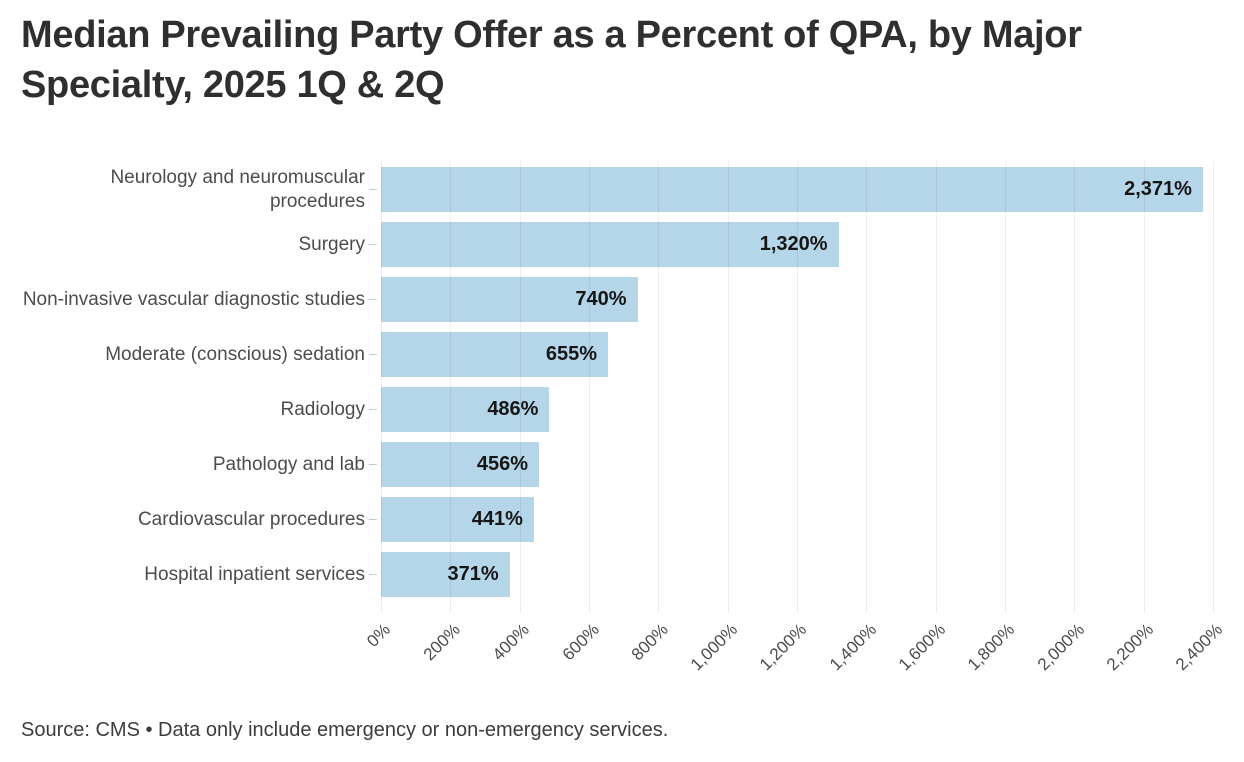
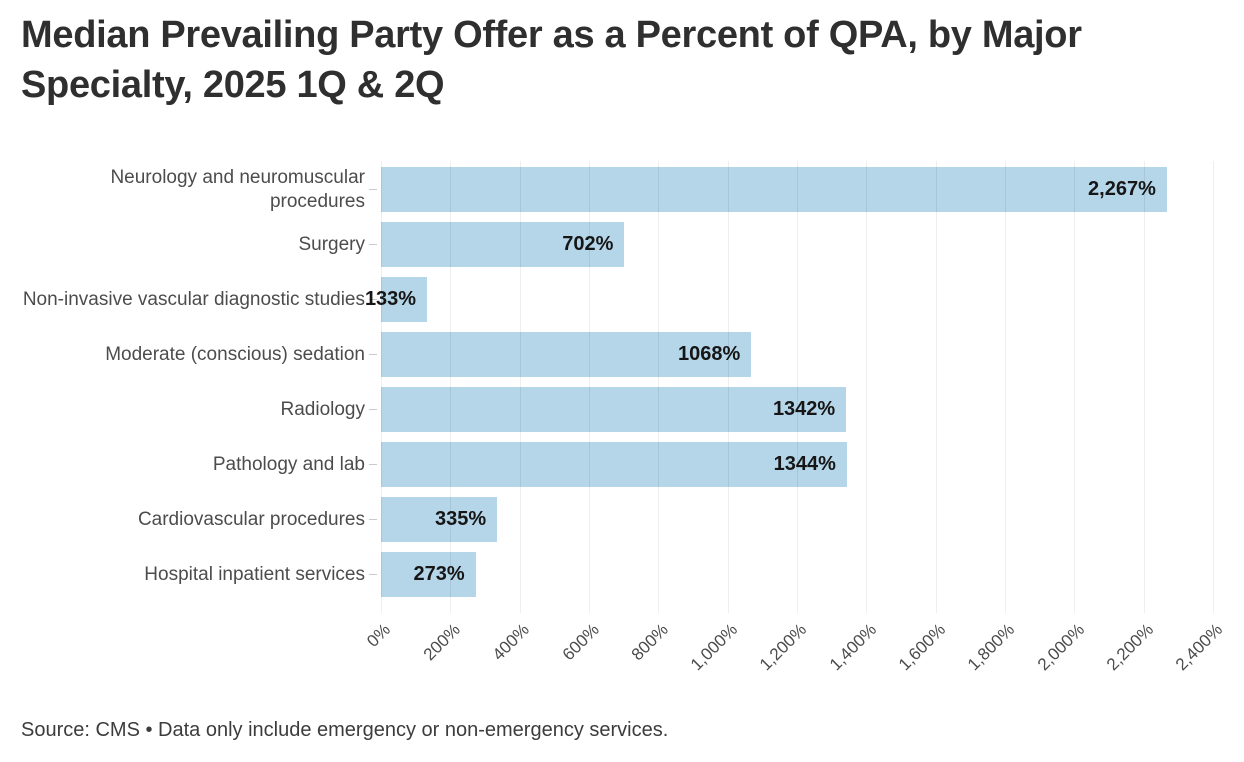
Neurology and neuromuscular procedures: 2,371% -> 2,267%
Surgery: 1,320% -> 702%
Non-invasive vascular diagnostic studies: 740% -> 133%
Moderate (conscious) sedation: 655% -> 1068%
Radiology: 486% -> 1342%
Pathology and lab: 456% -> 1344%
Cardiovascular procedures: 441% -> 335%
Hospital inpatient services: 371% -> 273%
